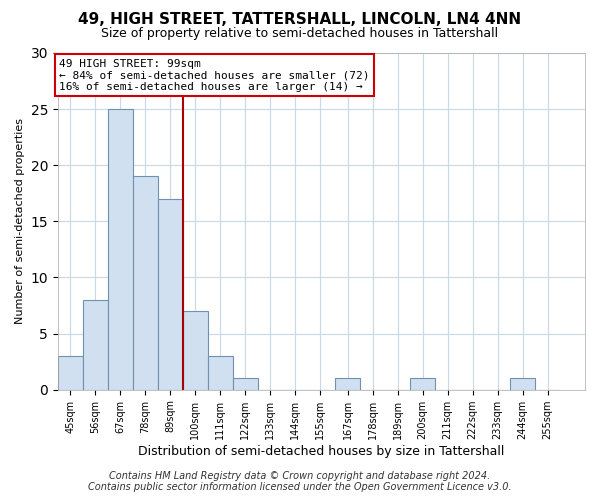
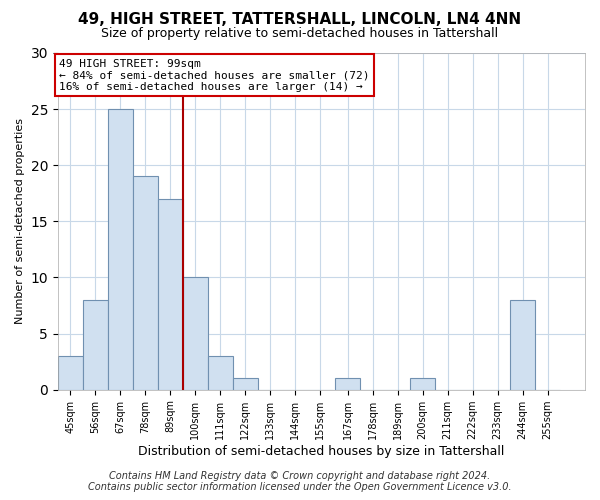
100sqm: 7 -> 10
244sqm: 1 -> 8
